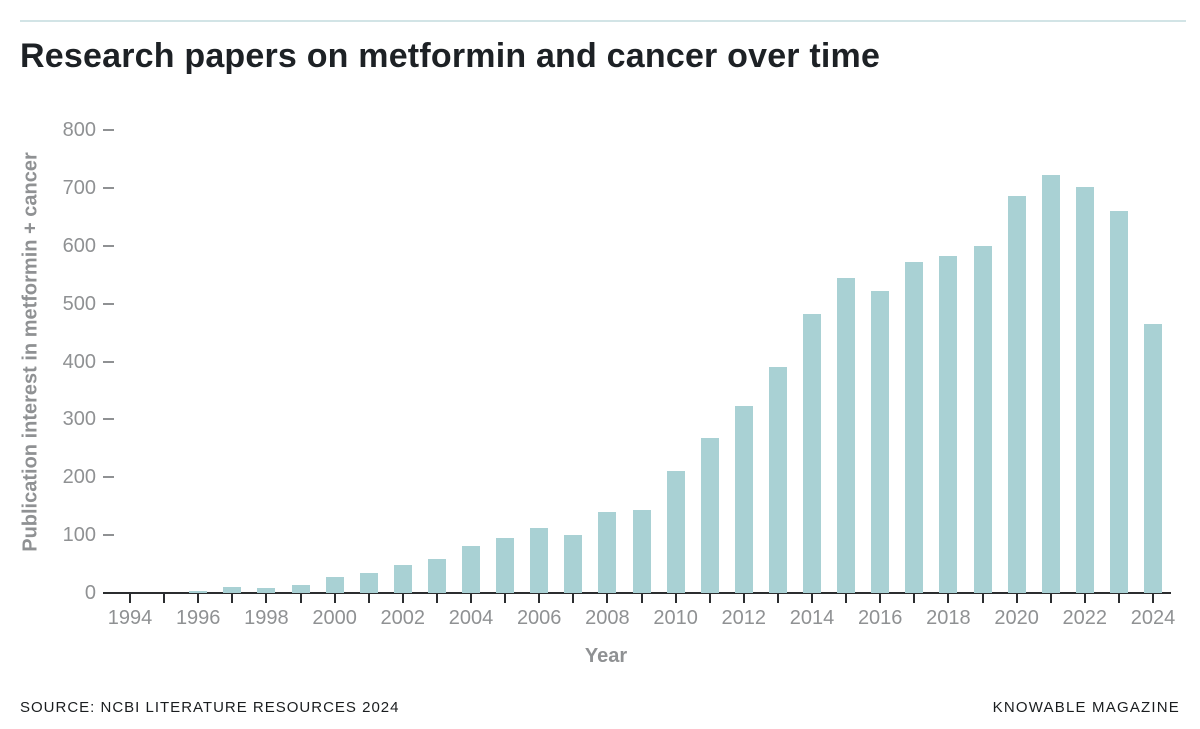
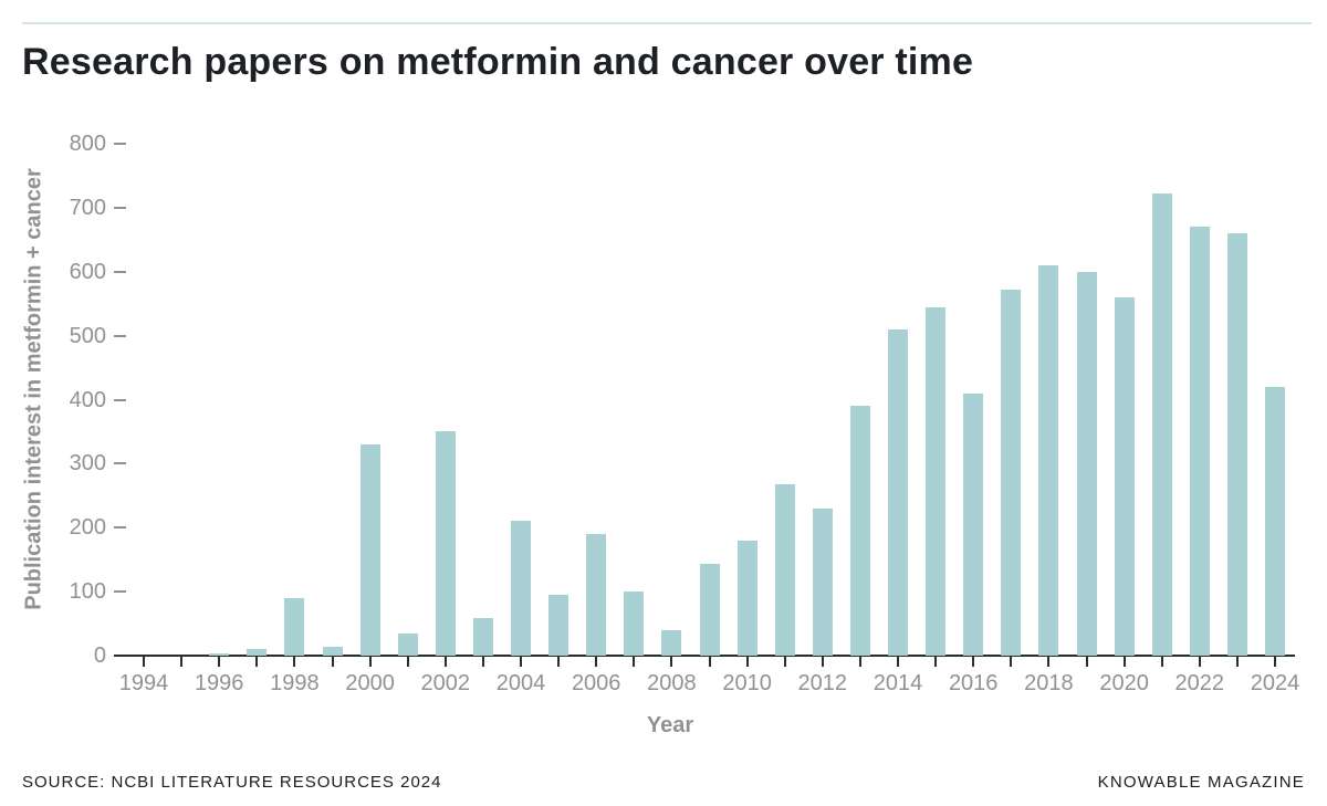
1998: 10 -> 90
2000: 30 -> 330
2002: 50 -> 350
2004: 80 -> 210
2006: 110 -> 190
2008: 140 -> 40
2010: 210 -> 180
2012: 320 -> 230
2014: 480 -> 510
2016: 520 -> 410
2018: 580 -> 610
2020: 690 -> 560
2022: 700 -> 670
2024: 460 -> 420
